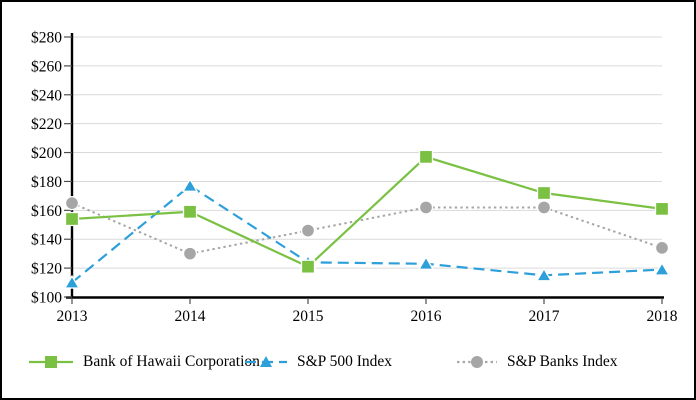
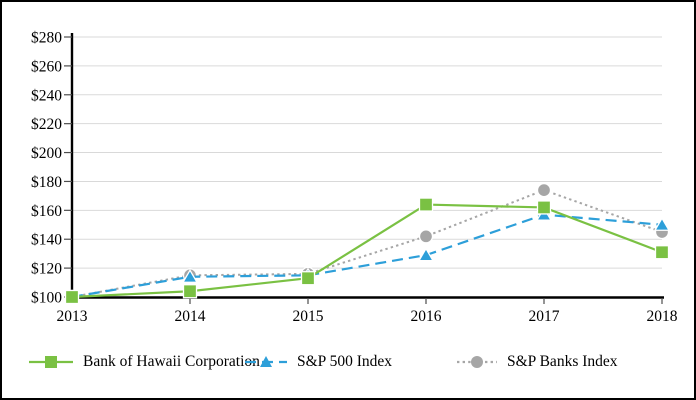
Bank of Hawaii Corporation/2013: $154 -> $100
S&P 500 Index/2013: $110 -> $100
S&P Banks Index/2013: $165 -> $100
Bank of Hawaii Corporation/2014: $159 -> $104
S&P 500 Index/2014: $177 -> $114
S&P Banks Index/2014: $130 -> $115
Bank of Hawaii Corporation/2015: $121 -> $113
S&P 500 Index/2015: $124 -> $115
S&P Banks Index/2015: $146 -> $116
Bank of Hawaii Corporation/2016: $197 -> $164
S&P 500 Index/2016: $123 -> $129
S&P Banks Index/2016: $162 -> $142
Bank of Hawaii Corporation/2017: $172 -> $162
S&P 500 Index/2017: $115 -> $157
S&P Banks Index/2017: $162 -> $174
Bank of Hawaii Corporation/2018: $161 -> $131
S&P 500 Index/2018: $119 -> $150
S&P Banks Index/2018: $134 -> $145
